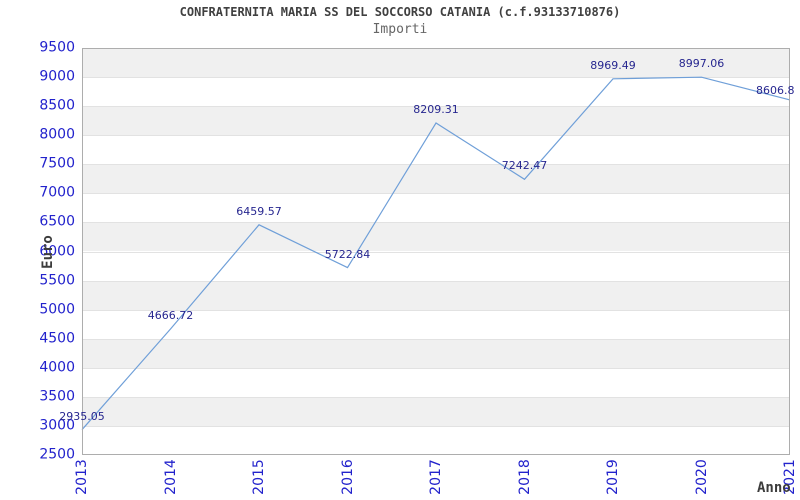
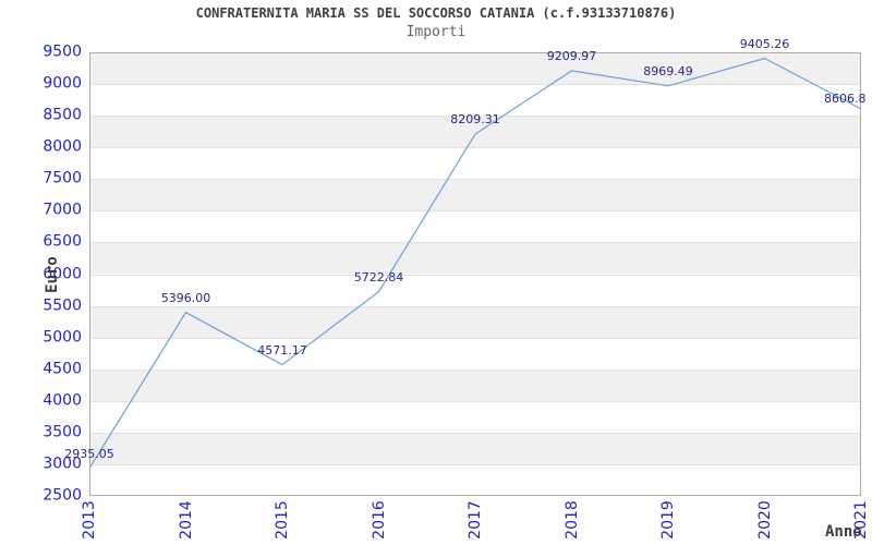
2014: 4666.72 -> 5396.00
2015: 6459.57 -> 4571.17
2018: 7242.47 -> 9209.97
2020: 8997.06 -> 9405.26
